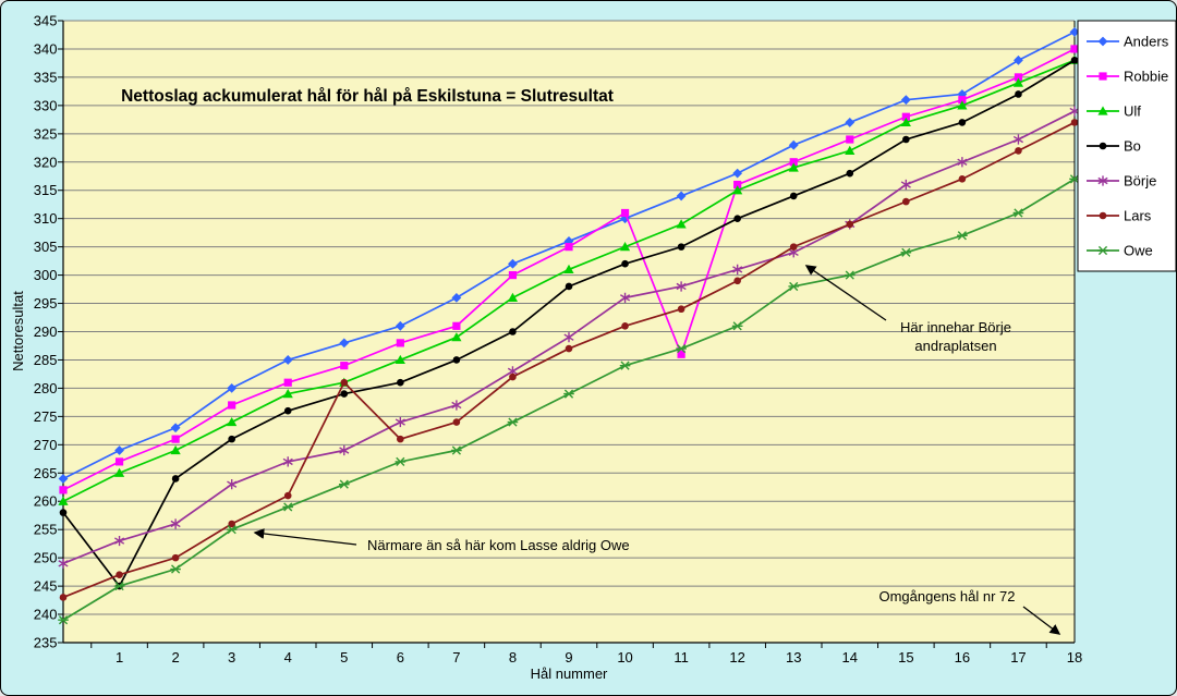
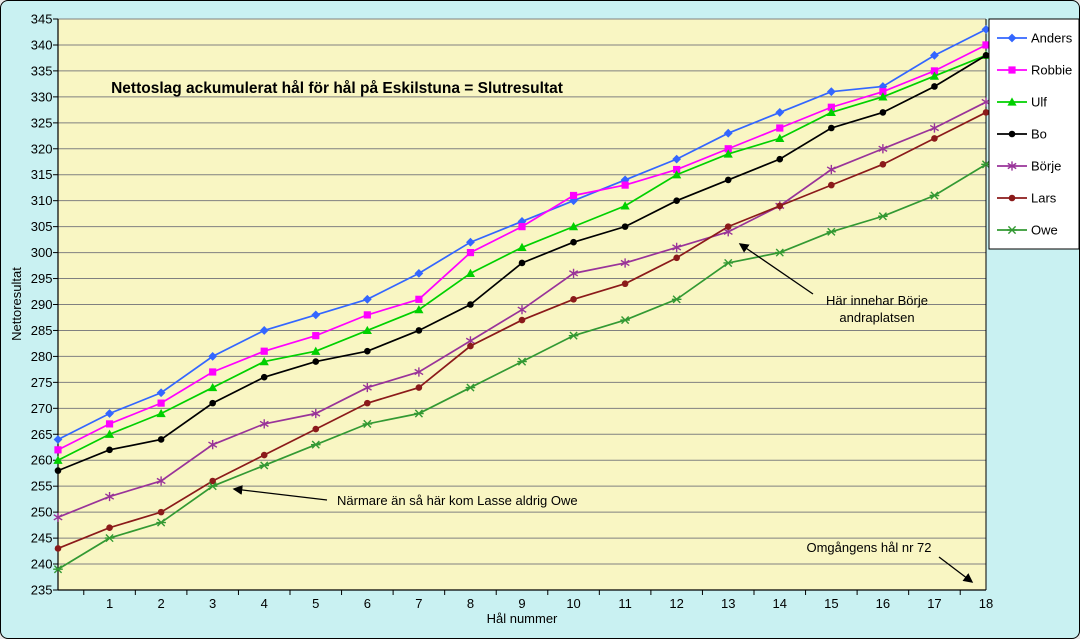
Bo/1: 245 -> 262
Lars/5: 281 -> 266
Robbie/11: 286 -> 313
